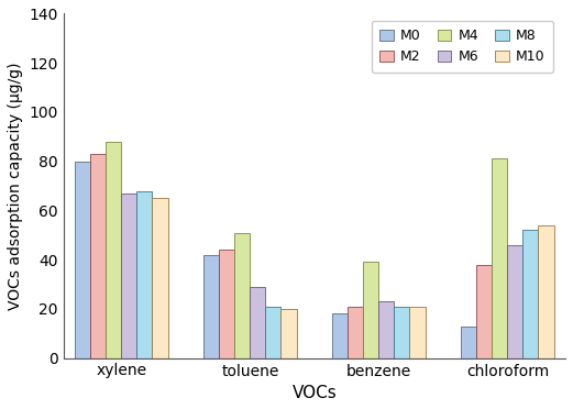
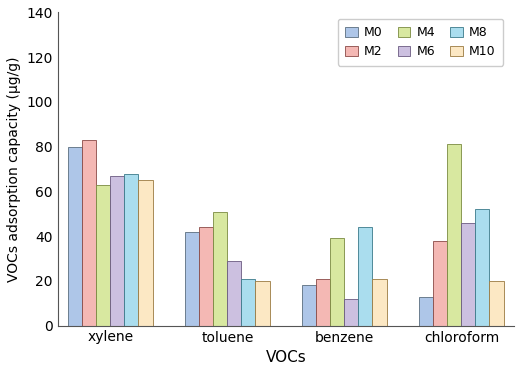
M4/xylene: 88 -> 63
M6/benzene: 23 -> 12
M8/benzene: 21 -> 44
M10/chloroform: 54 -> 20
